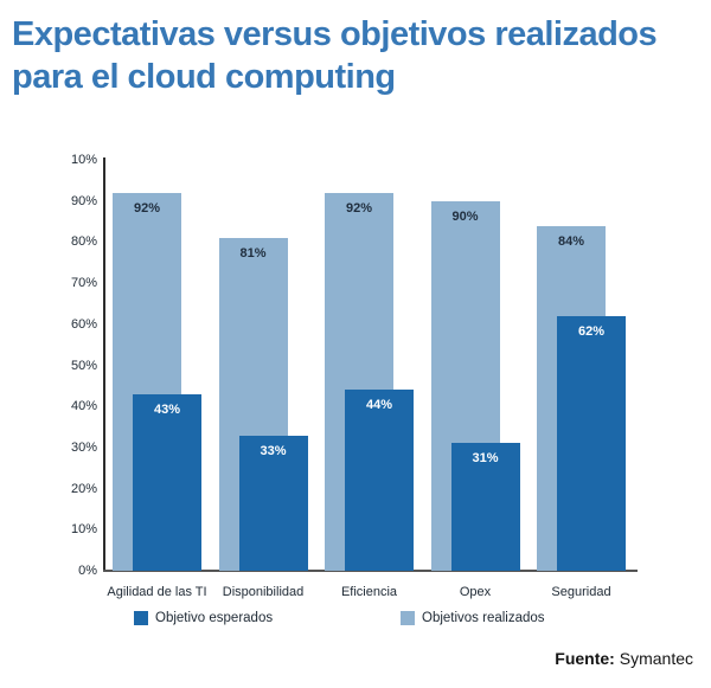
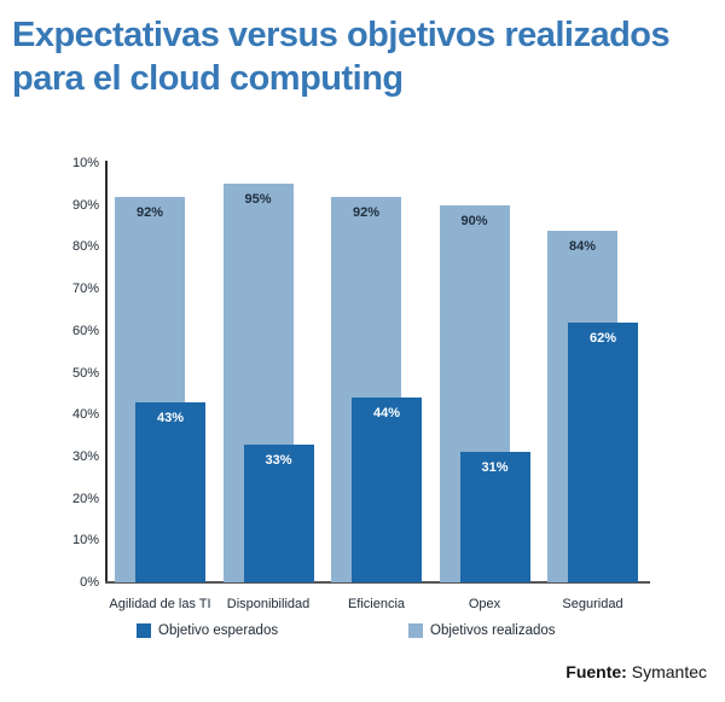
Objetivos realizados/Disponibilidad: 81% -> 95%
